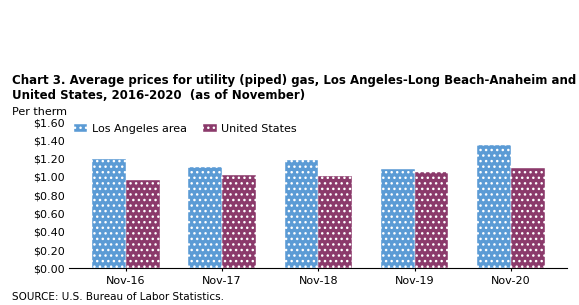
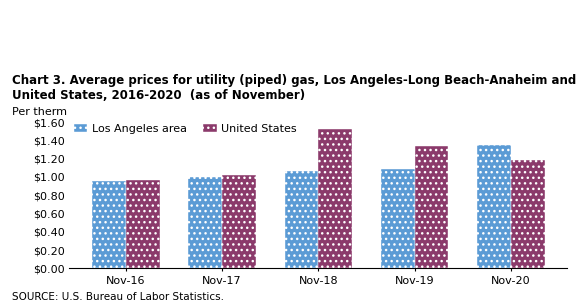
Los Angeles area/Nov-16: $1.20 -> $0.96
Los Angeles area/Nov-17: $1.11 -> $1.00
Los Angeles area/Nov-18: $1.18 -> $1.06
United States/Nov-18: $1.01 -> $1.52
United States/Nov-19: $1.05 -> $1.34
United States/Nov-20: $1.10 -> $1.18
